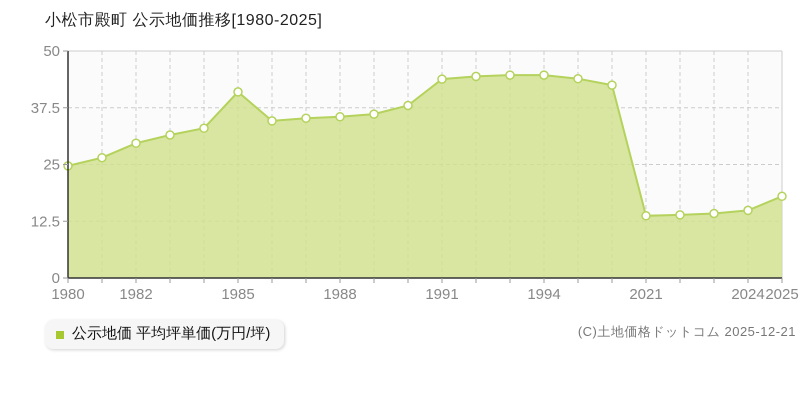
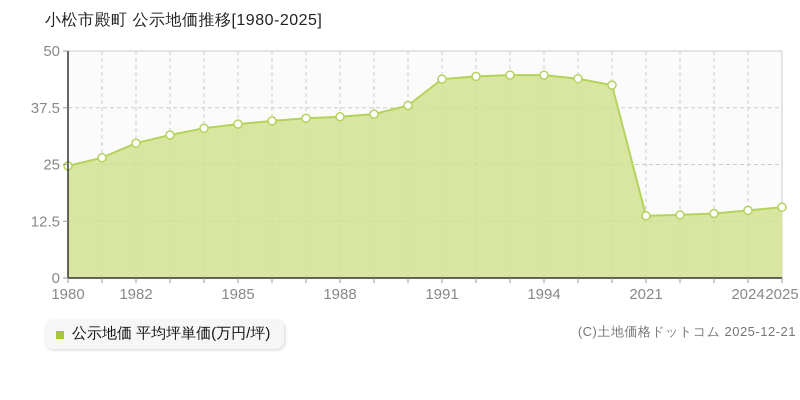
1985: 41 -> 34
2025: 18 -> 16
